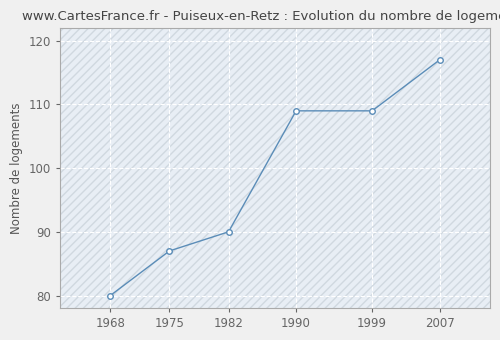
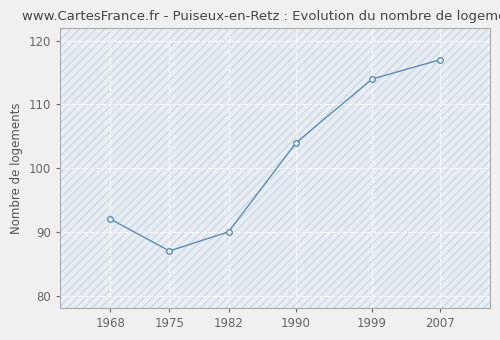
1968: 80 -> 92
1990: 109 -> 104
1999: 109 -> 114
